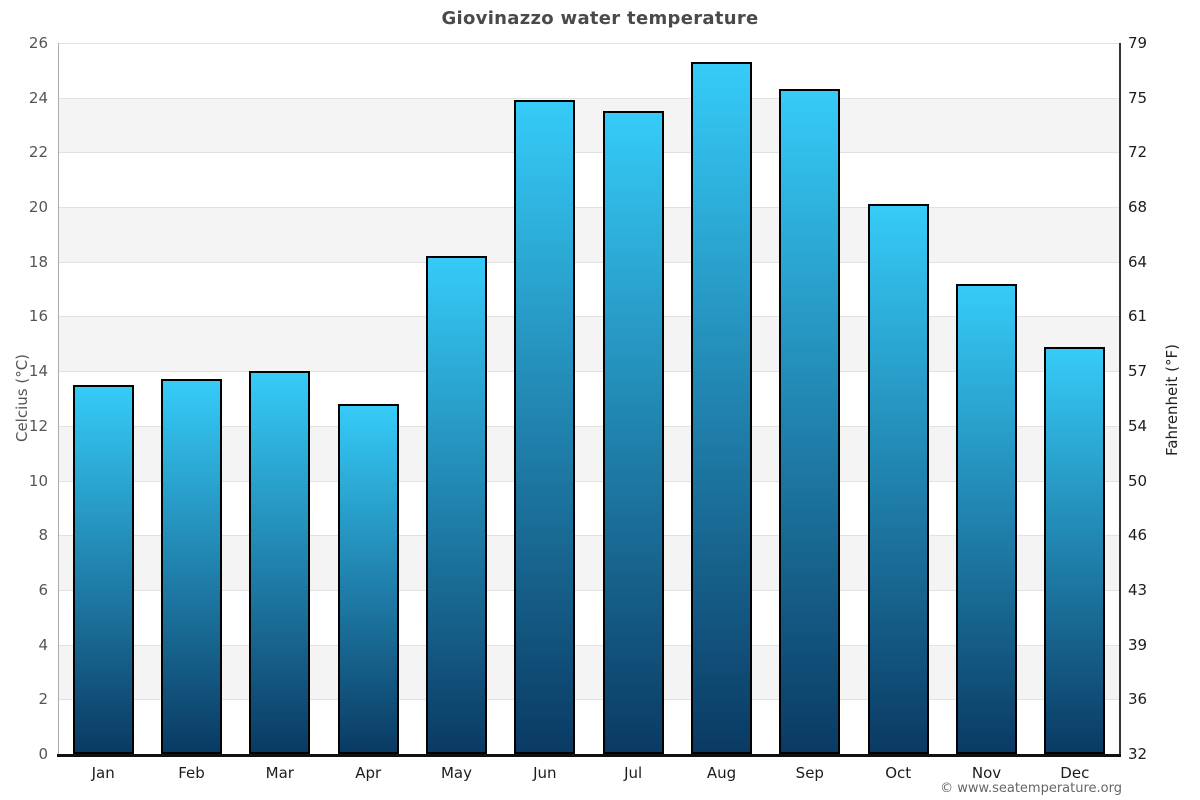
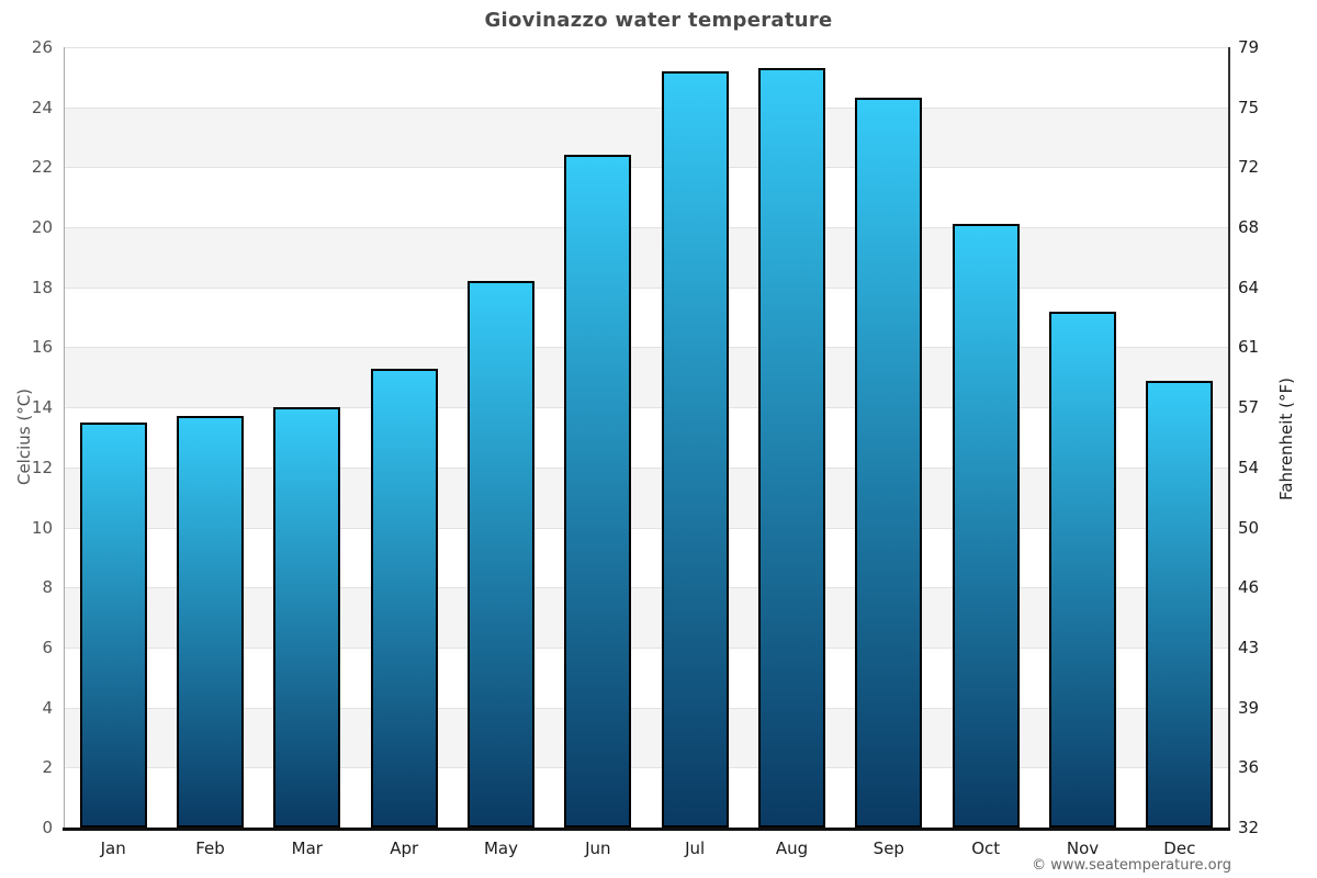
Apr: 12.8 -> 15.3
Jun: 23.9 -> 22.4
Jul: 23.5 -> 25.2
